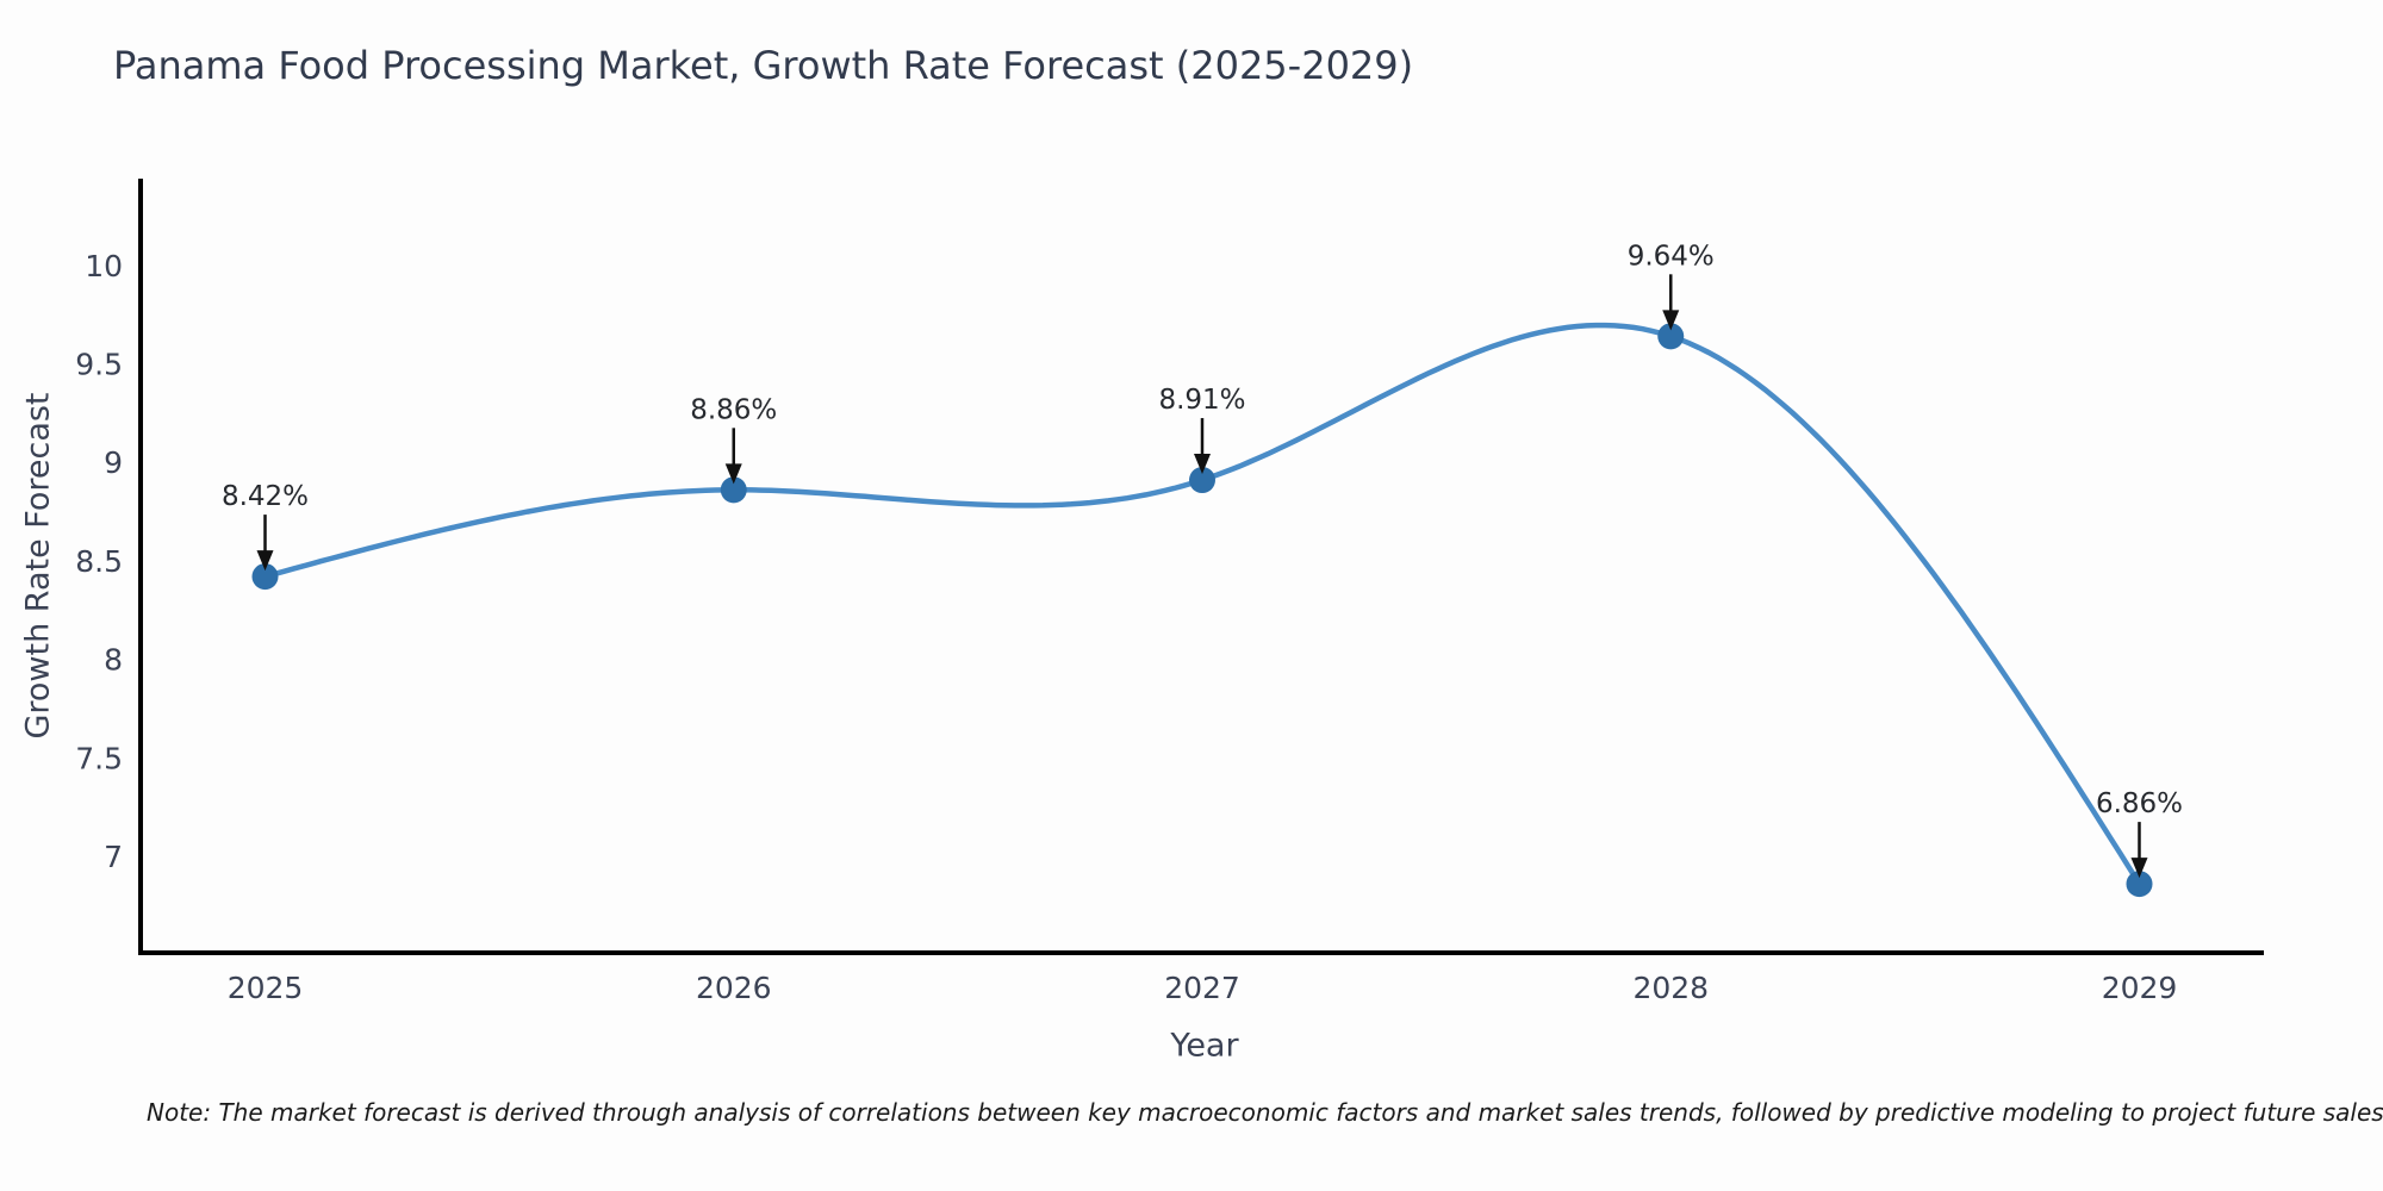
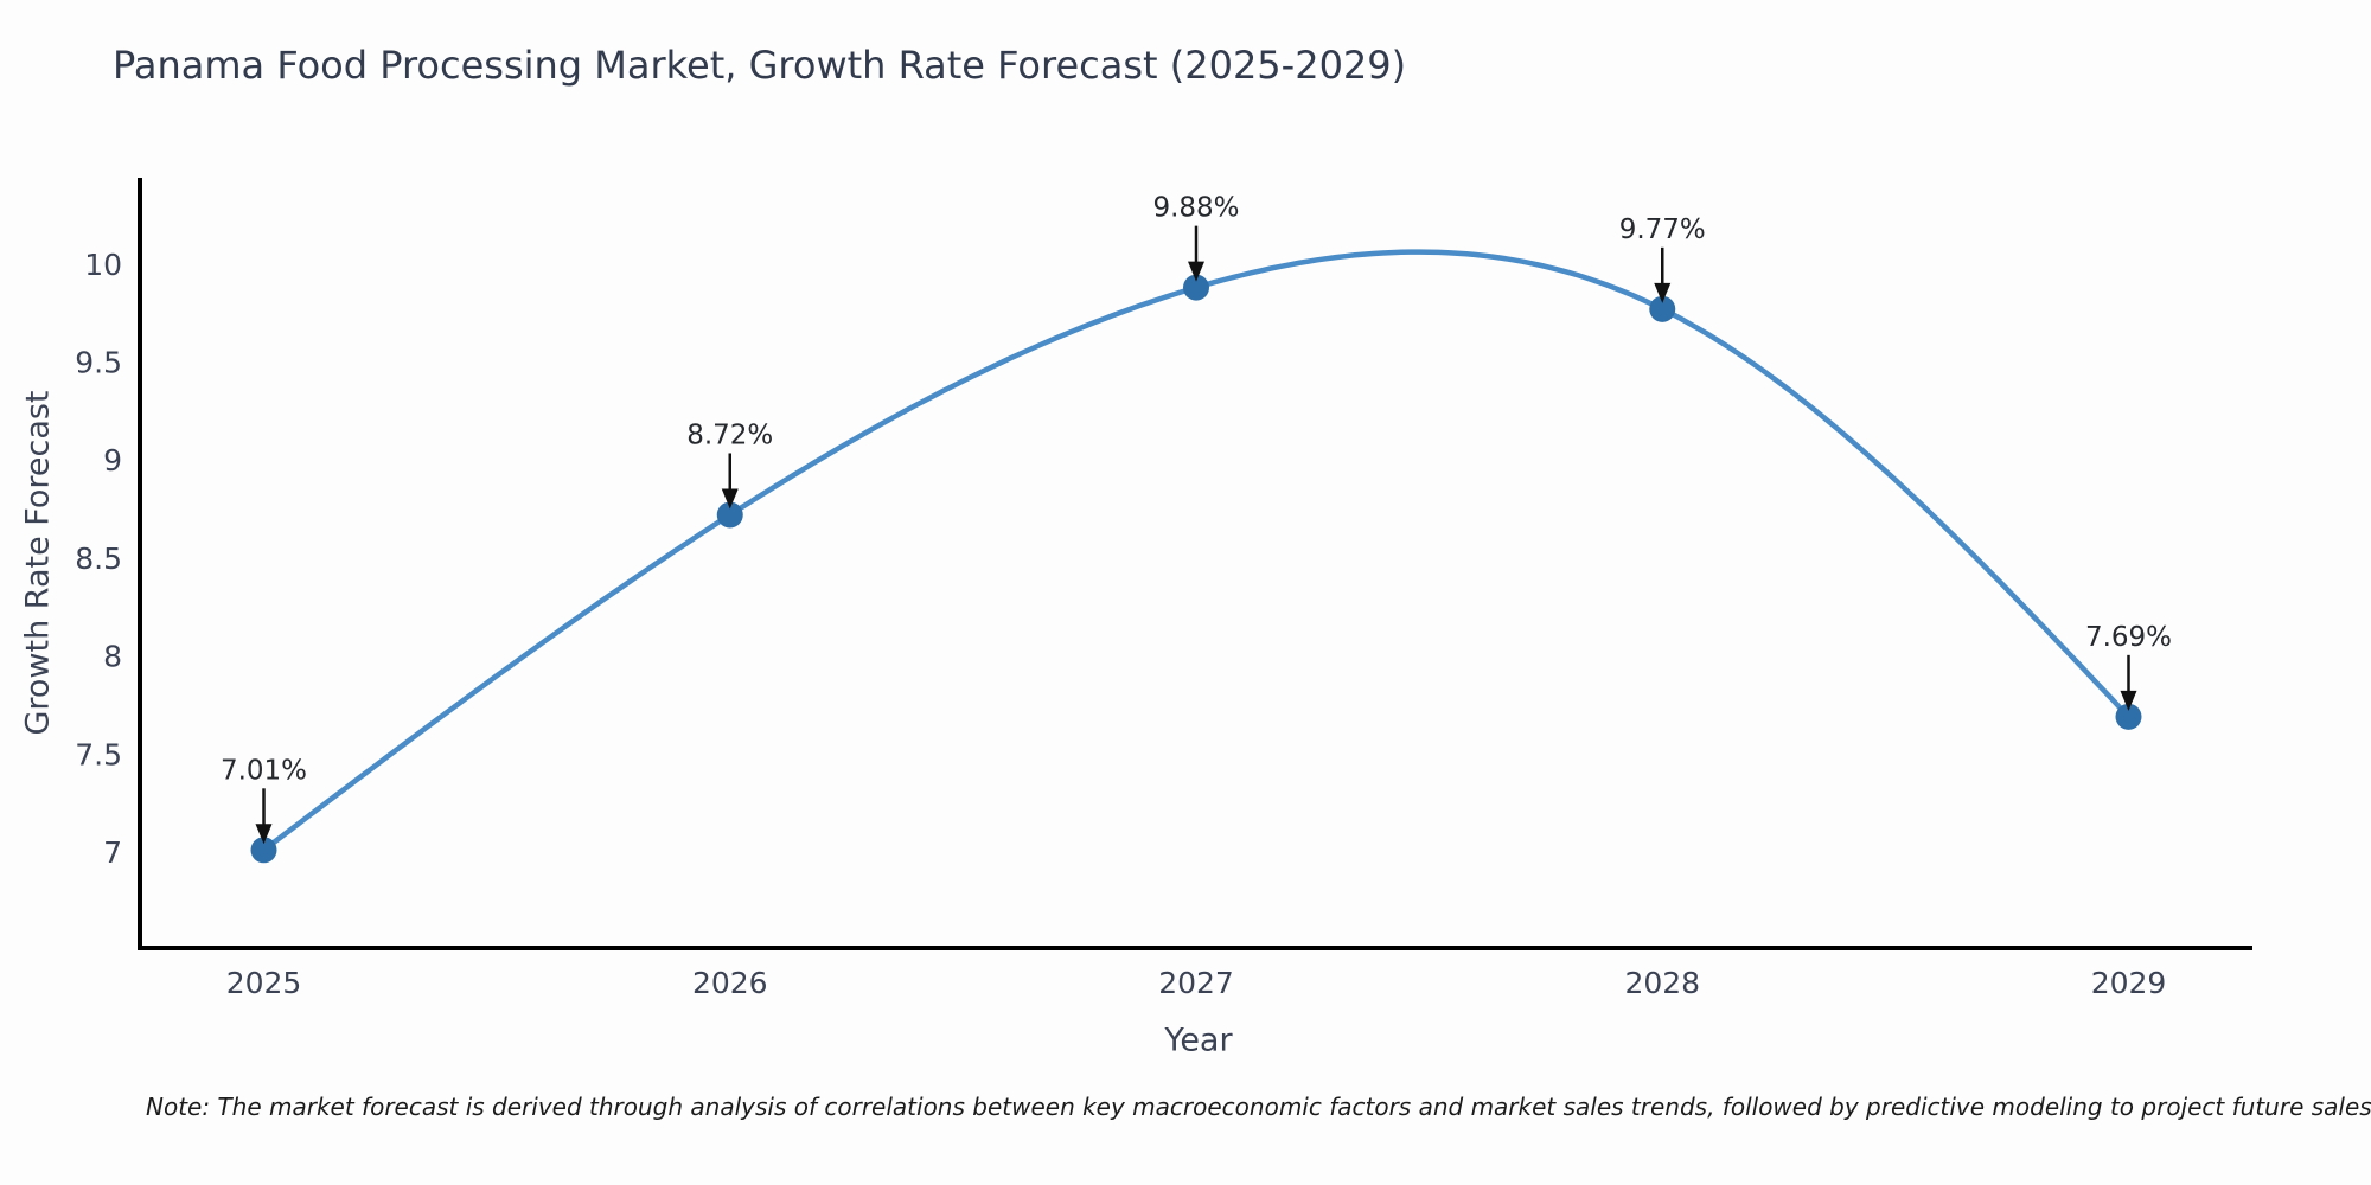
2025: 8.42% -> 7.01%
2026: 8.86% -> 8.72%
2027: 8.91% -> 9.88%
2028: 9.64% -> 9.77%
2029: 6.86% -> 7.69%
